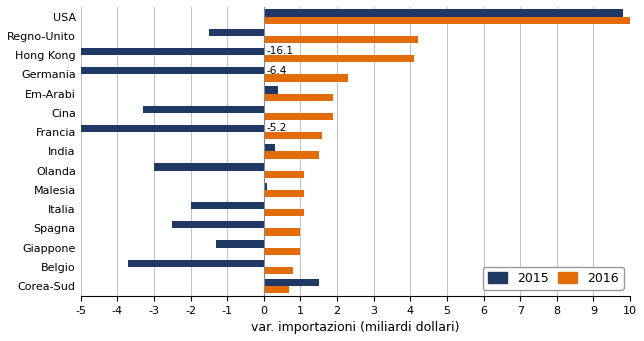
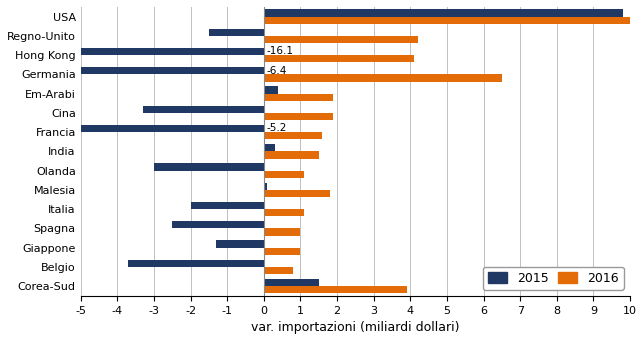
2016/Germania: 2.3 -> 6.5
2016/Malesia: 1.1 -> 1.8
2016/Corea-Sud: 0.7 -> 3.9
